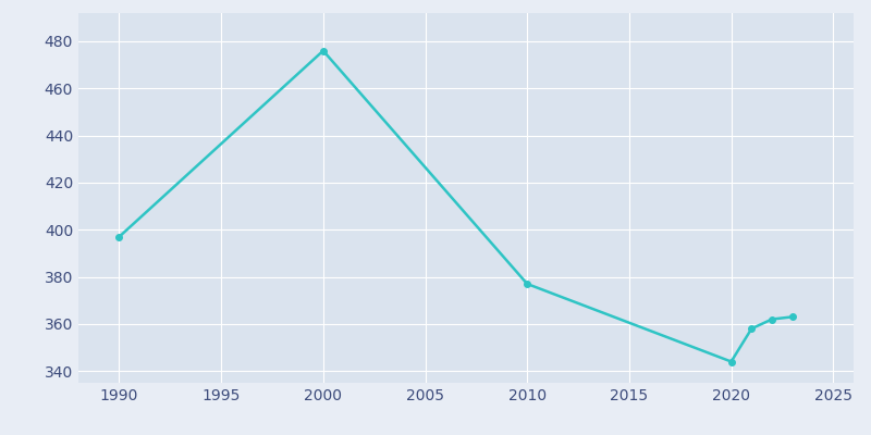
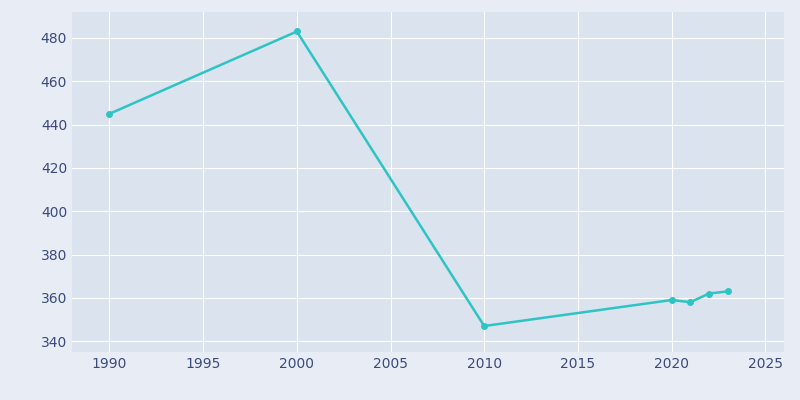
1990: 397 -> 445
2000: 476 -> 483
2010: 377 -> 347
2020: 344 -> 359
